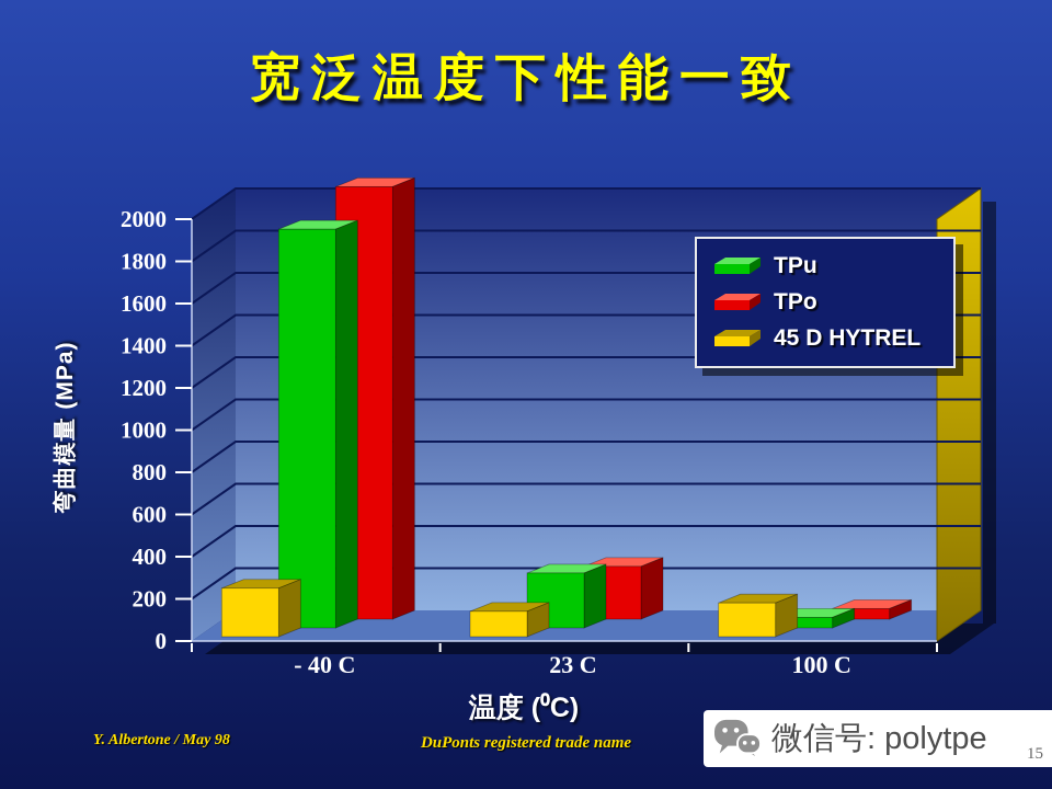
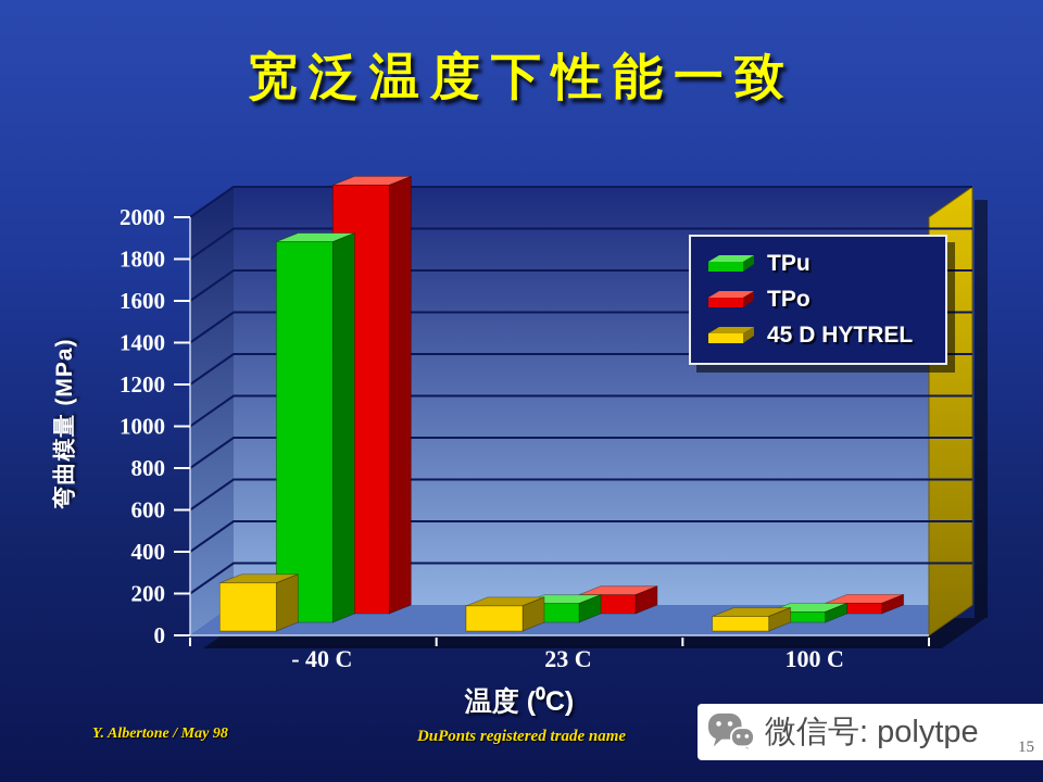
TPu/- 40 C: 1890 -> 1820
TPu/23 C: 260 -> 90
TPo/23 C: 250 -> 90
45 D HYTREL/100 C: 160 -> 70
